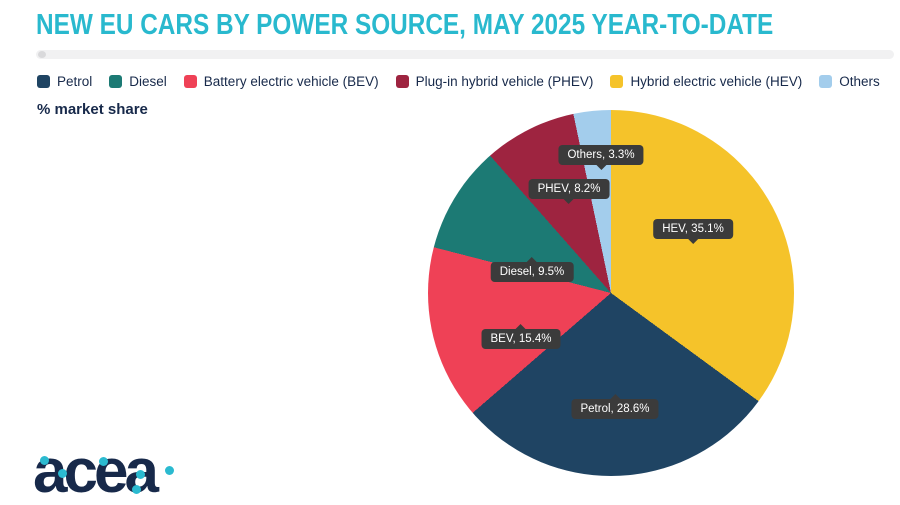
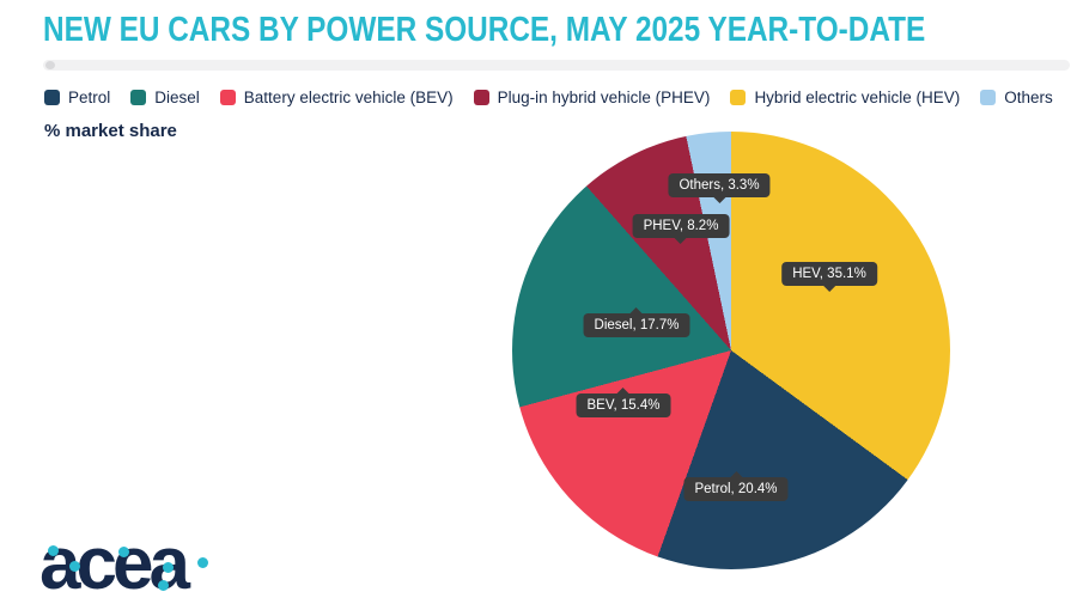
Petrol: 28.6% -> 20.4%
Diesel: 9.5% -> 17.7%
